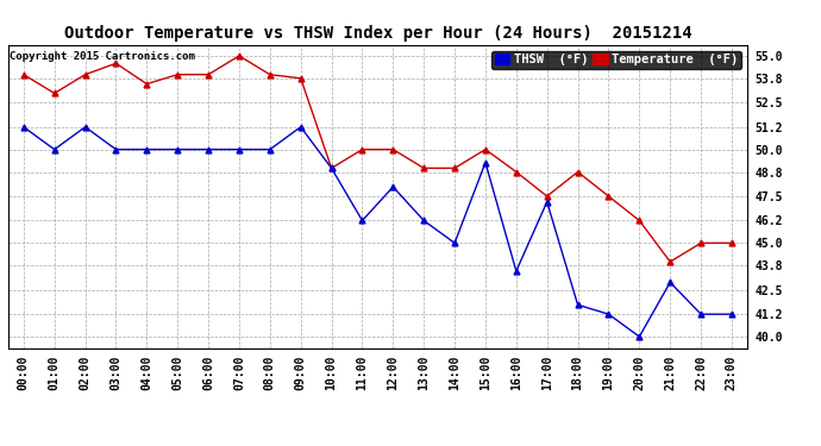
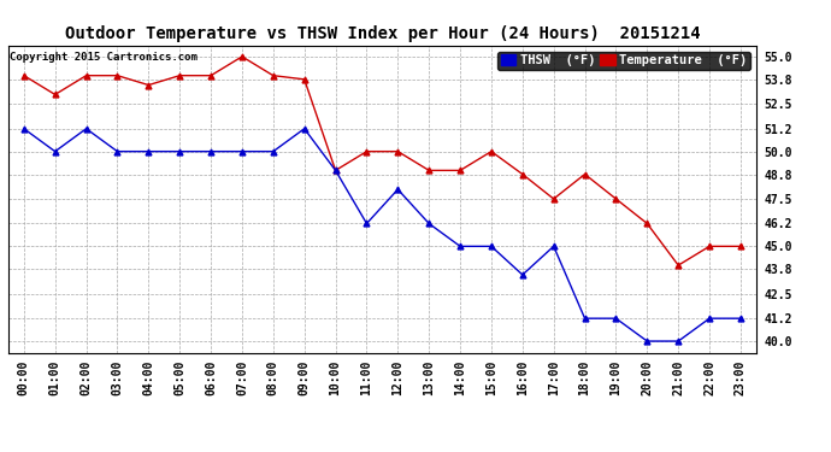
Temperature (°F)/03:00: 54.6 -> 54.0
THSW (°F)/15:00: 49.3 -> 45.0
THSW (°F)/17:00: 47.2 -> 45.0
THSW (°F)/18:00: 41.7 -> 41.2
THSW (°F)/21:00: 42.9 -> 40.0
